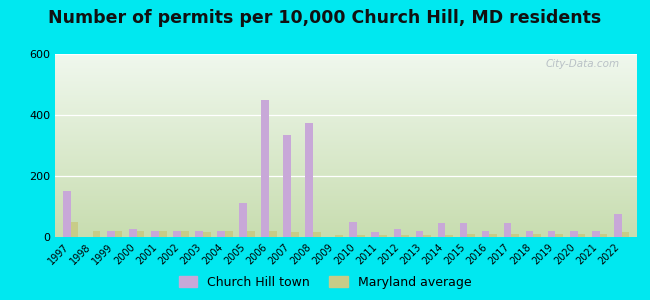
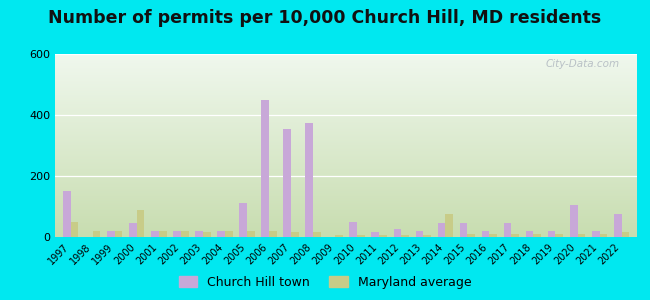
Church Hill town/2000: 25 -> 45
Maryland average/2000: 20 -> 90
Church Hill town/2007: 335 -> 355
Maryland average/2014: 5 -> 75
Church Hill town/2020: 20 -> 105
